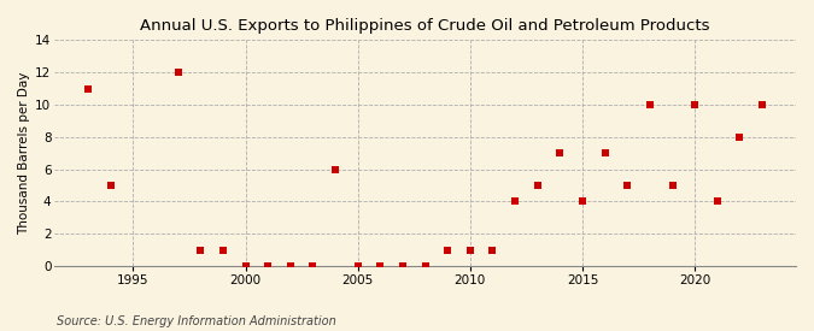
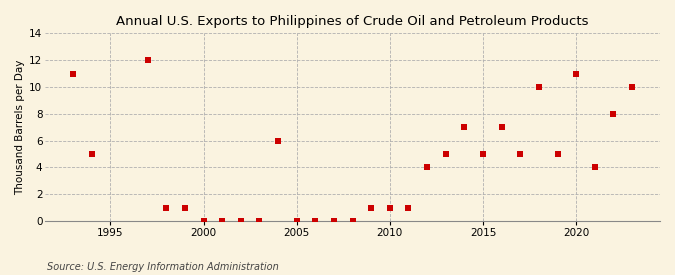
2015: 4 -> 5
2020: 10 -> 11
